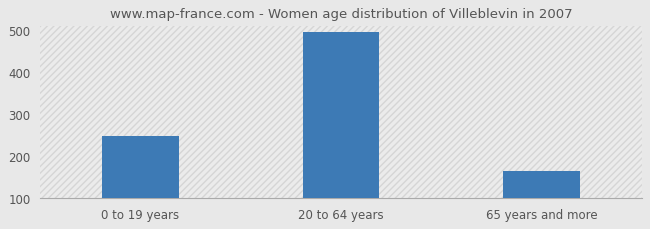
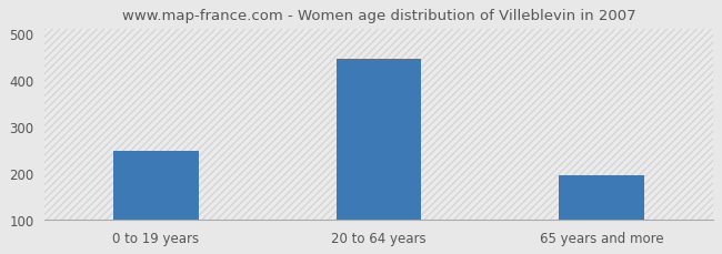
20 to 64 years: 494 -> 445
65 years and more: 165 -> 195
